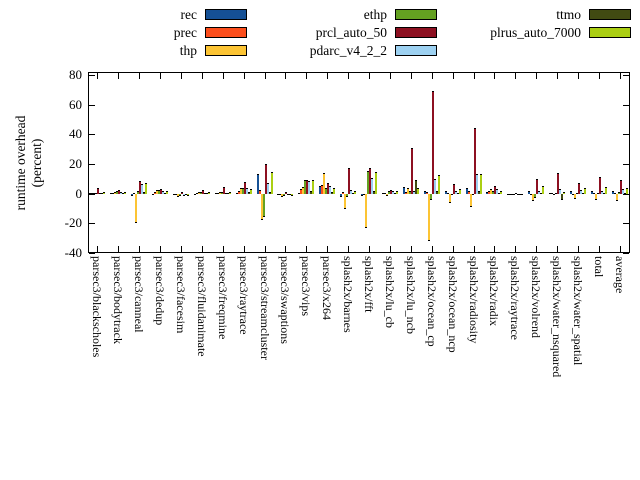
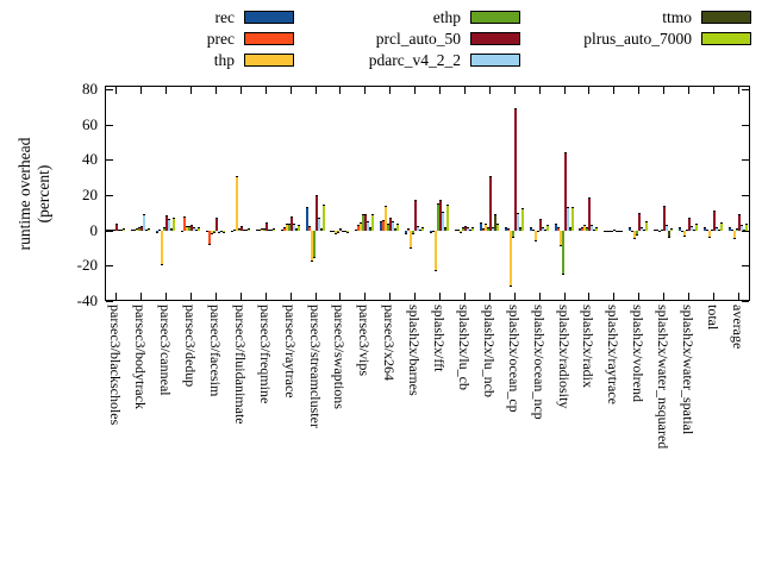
pdarc_v4_2_2/parsec3/bodytrack: 1 -> 9
prec/parsec3/dedup: 1 -> 8
prec/parsec3/facesim: -1 -> -8
prcl_auto_50/parsec3/facesim: 1 -> 7
thp/parsec3/fluidanimate: 1 -> 31
pdarc_v4_2_2/parsec3/vips: 9 -> 5
ethp/splash2x/radiosity: -1 -> -25
prcl_auto_50/splash2x/radix: 5 -> 19
